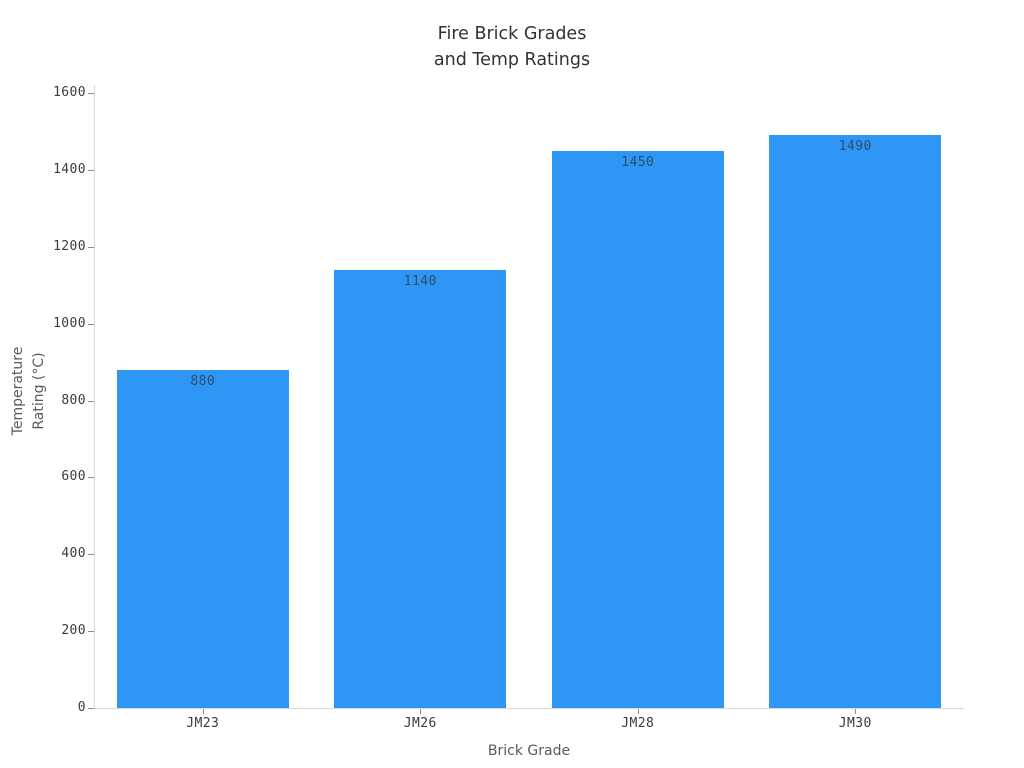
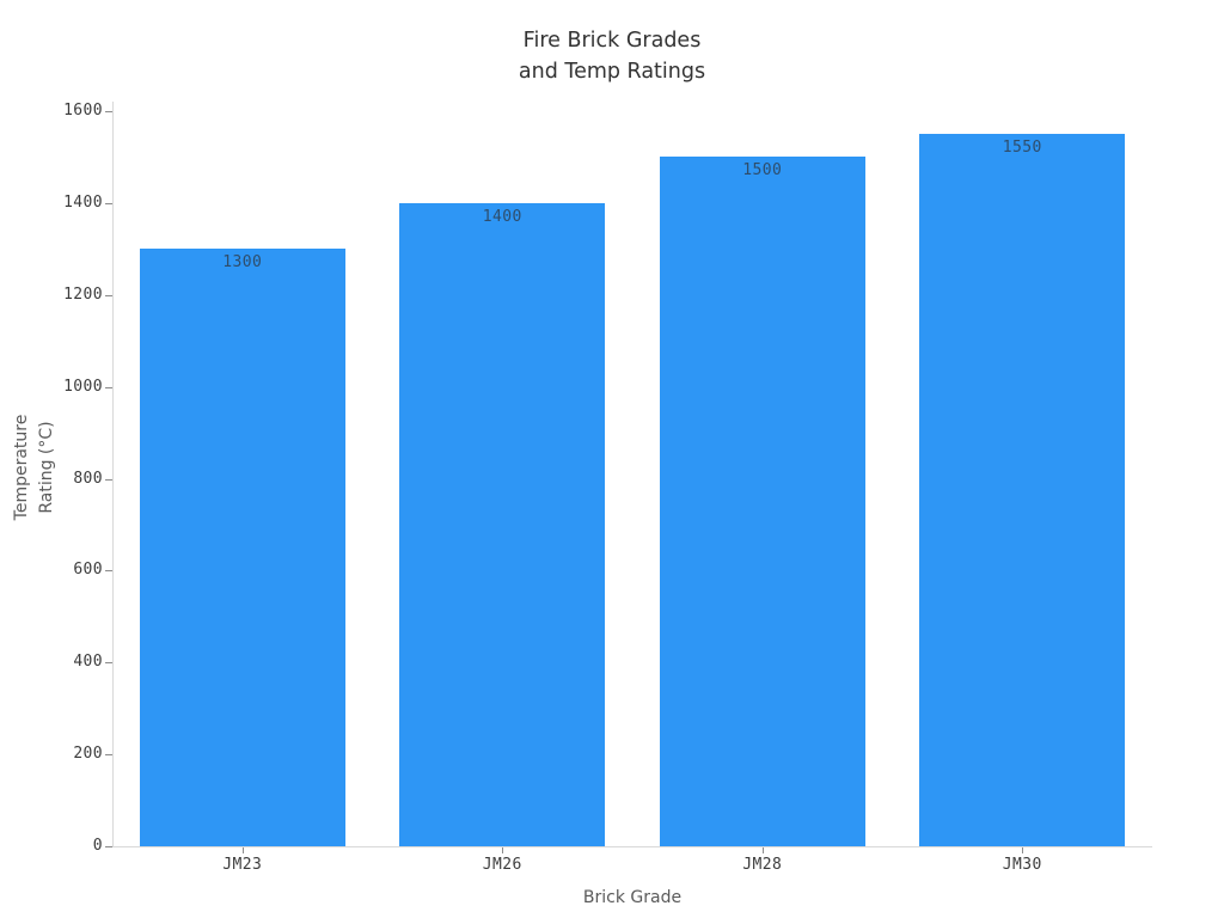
JM23: 880 -> 1300
JM26: 1140 -> 1400
JM28: 1450 -> 1500
JM30: 1490 -> 1550
